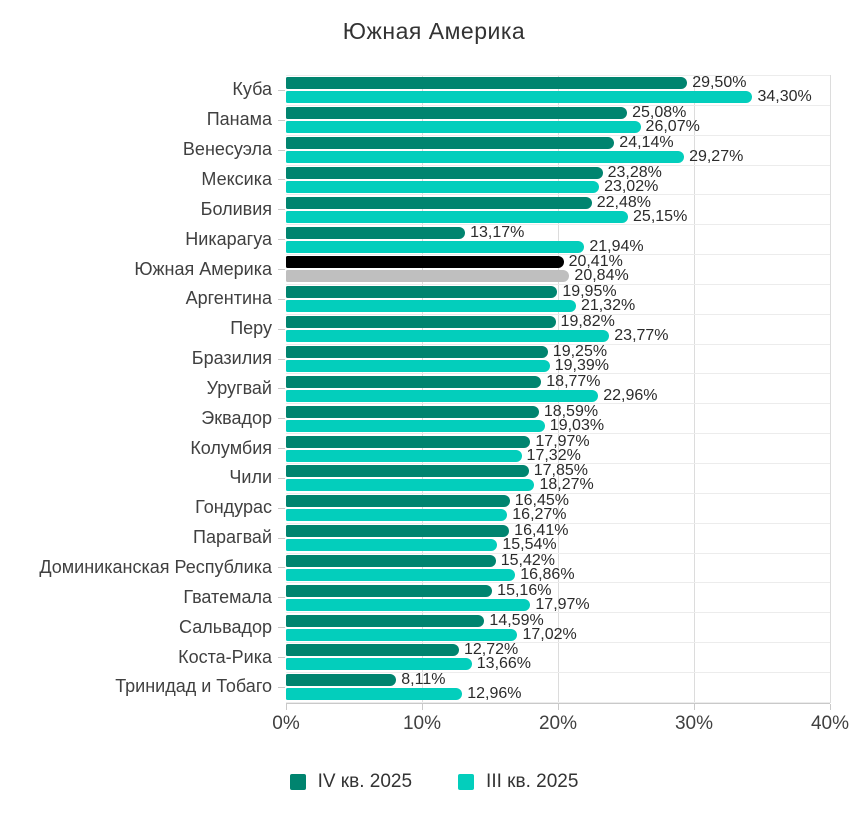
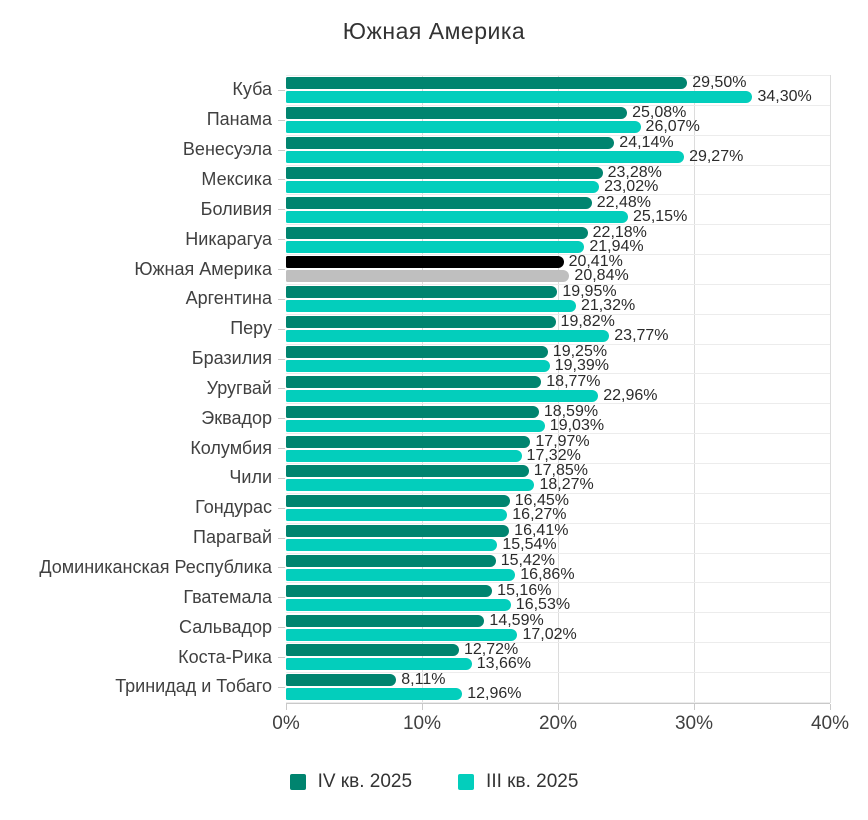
IV кв. 2025/Никарагуа: 13,17% -> 22,18%
III кв. 2025/Гватемала: 17,97% -> 16,53%
